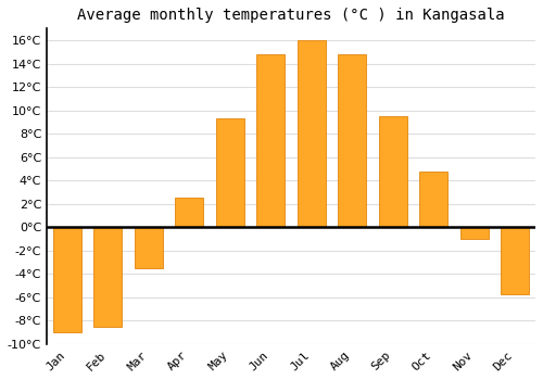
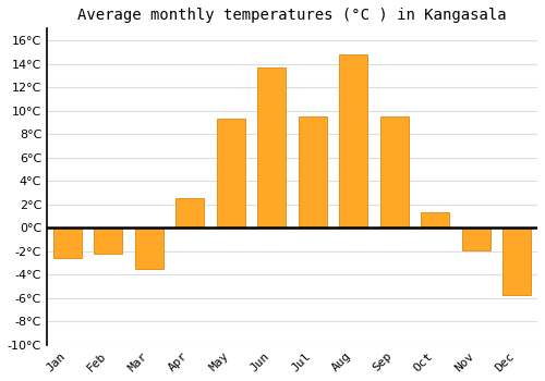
Jan: -9.0°C -> -2.6°C
Feb: -8.5°C -> -2.2°C
Jun: 14.8°C -> 13.7°C
Jul: 16.0°C -> 9.5°C
Oct: 4.8°C -> 1.3°C
Nov: -1.0°C -> -1.9°C
